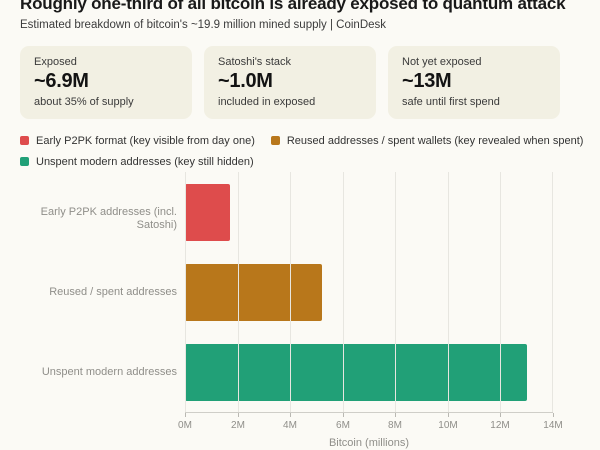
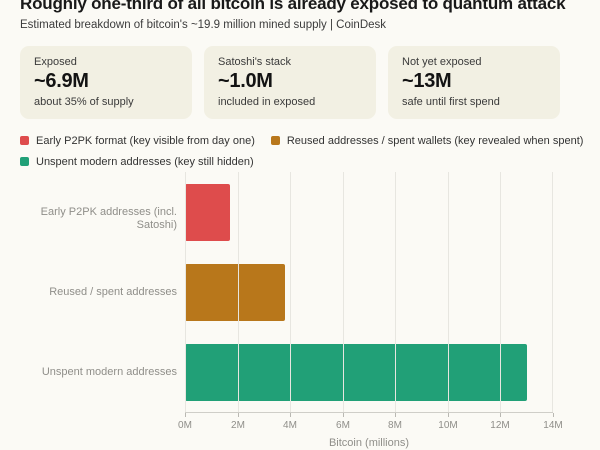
Reused / spent addresses: 5.2M -> 3.8M
